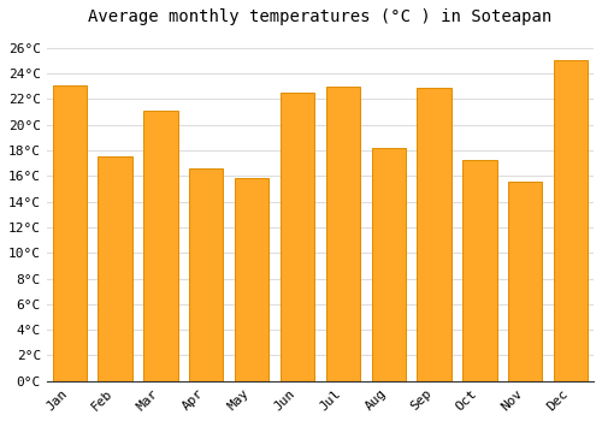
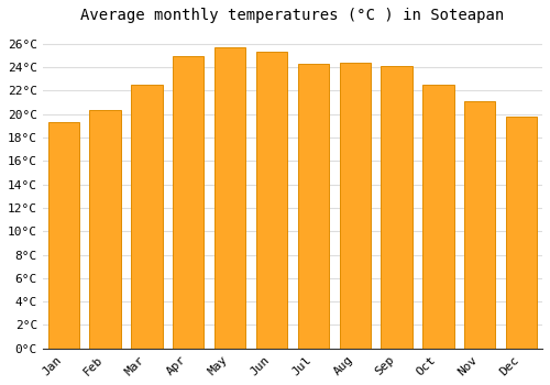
Jan: 23.1°C -> 19.3°C
Feb: 17.5°C -> 20.3°C
Mar: 21.1°C -> 22.5°C
Apr: 16.6°C -> 24.9°C
May: 15.8°C -> 25.7°C
Jun: 22.5°C -> 25.3°C
Jul: 23.0°C -> 24.3°C
Aug: 18.2°C -> 24.4°C
Sep: 22.9°C -> 24.1°C
Oct: 17.2°C -> 22.5°C
Nov: 15.6°C -> 21.1°C
Dec: 25.0°C -> 19.8°C
